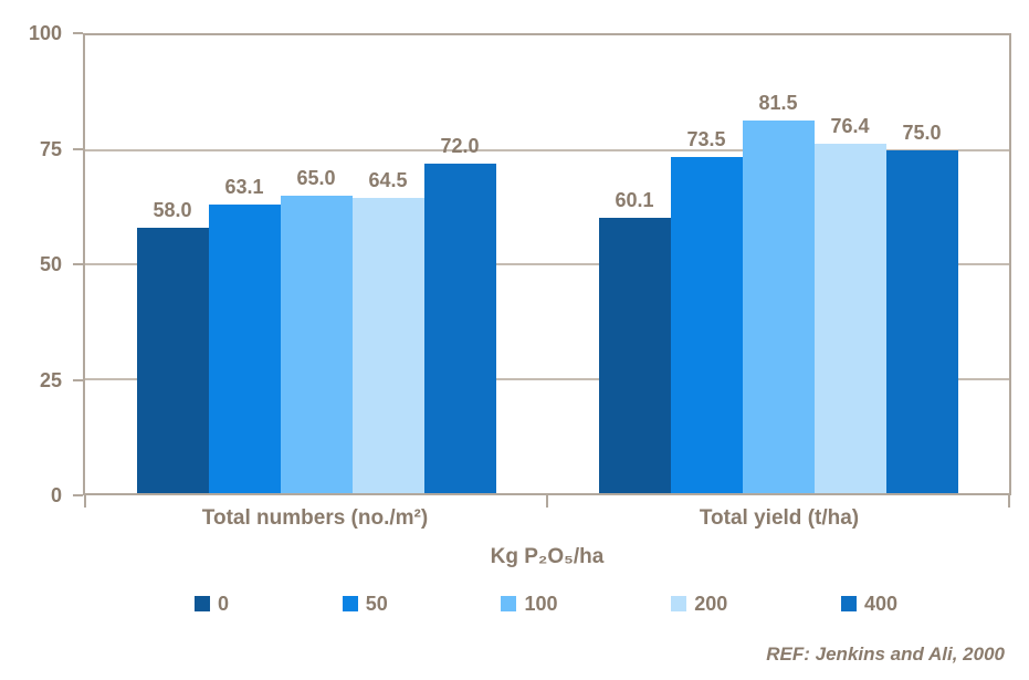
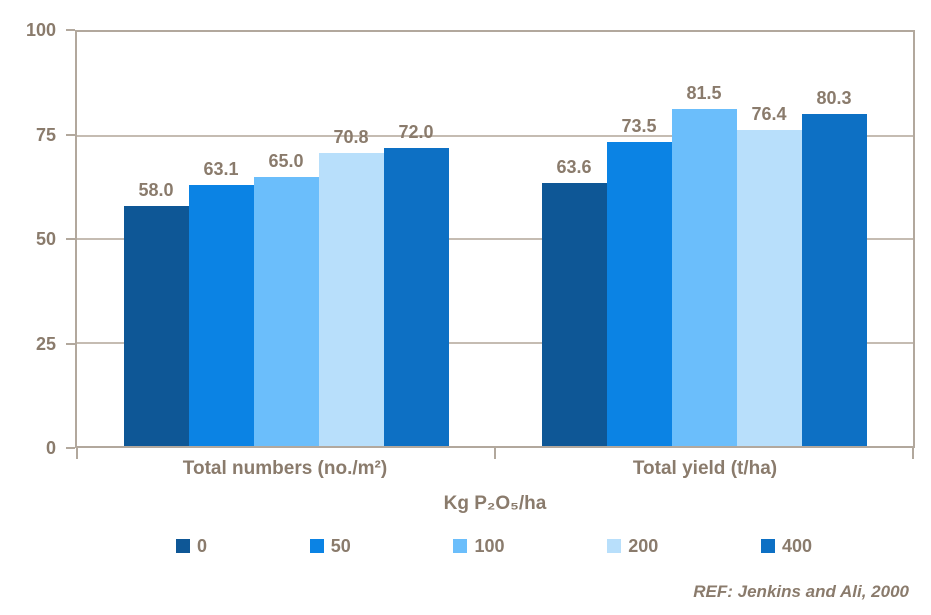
200/Total numbers (no./m²): 64.5 -> 70.8
0/Total yield (t/ha): 60.1 -> 63.6
400/Total yield (t/ha): 75.0 -> 80.3
